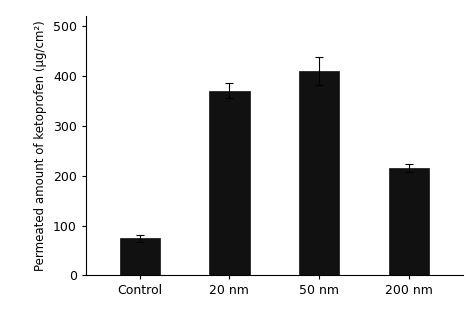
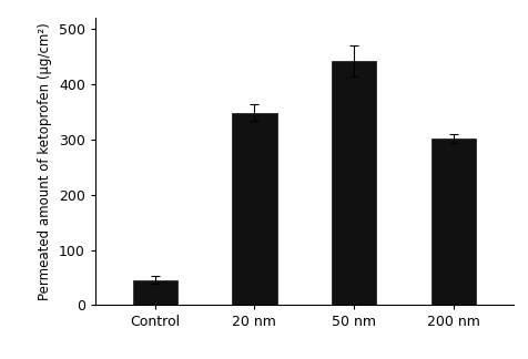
Control: 75 -> 45
20 nm: 370 -> 348
50 nm: 410 -> 443
200 nm: 215 -> 302
